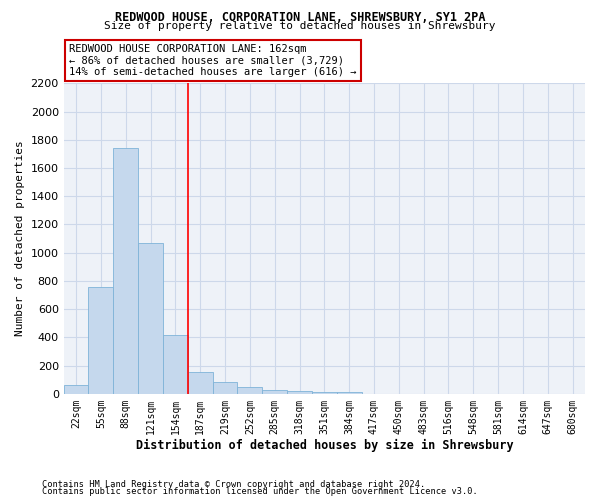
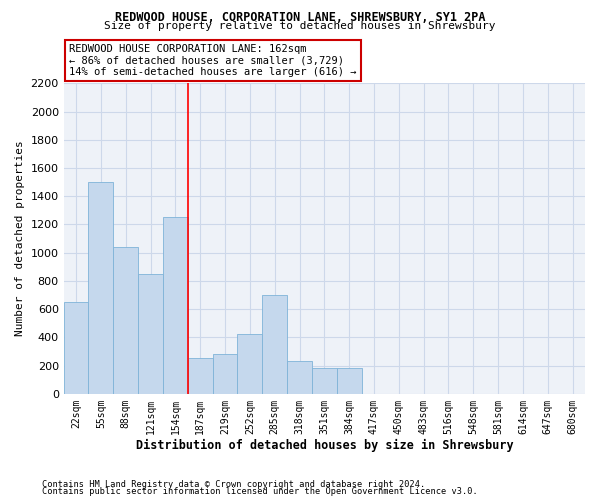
22sqm: 60 -> 650
55sqm: 760 -> 1500
88sqm: 1740 -> 1040
121sqm: 1070 -> 850
154sqm: 420 -> 1250
187sqm: 160 -> 250
219sqm: 80 -> 280
252sqm: 40 -> 420
285sqm: 30 -> 700
318sqm: 20 -> 230
351sqm: 10 -> 180
384sqm: 10 -> 180
